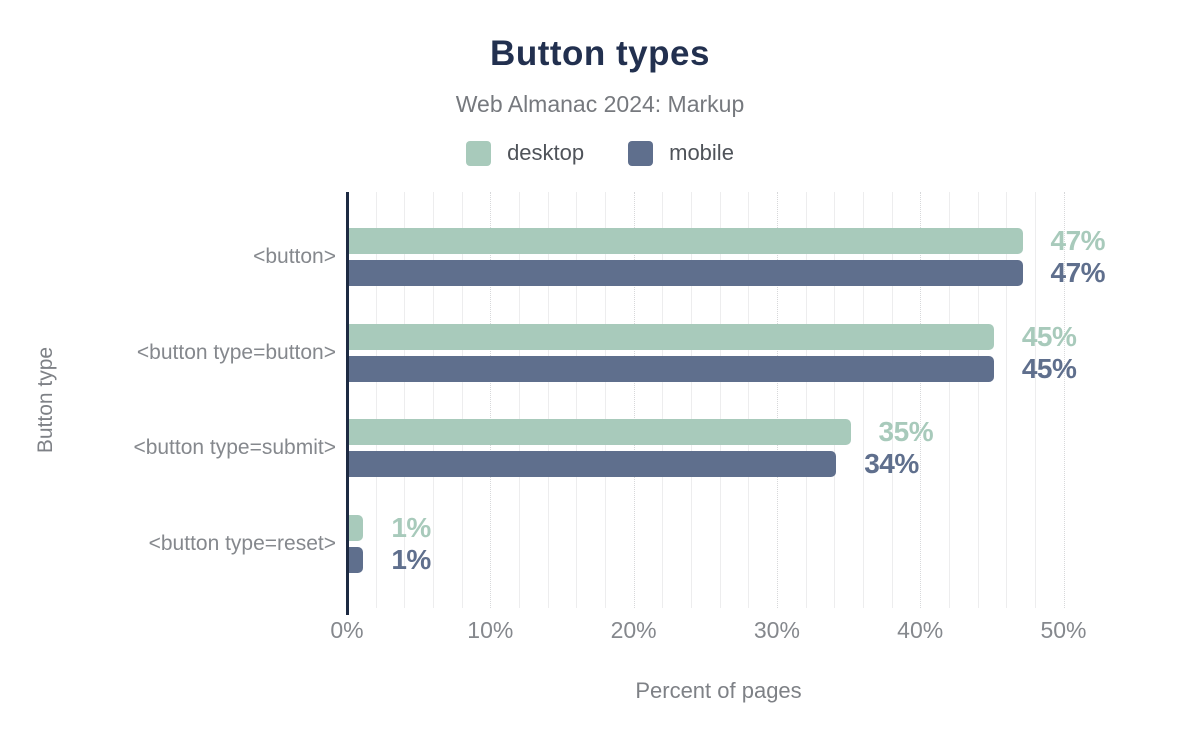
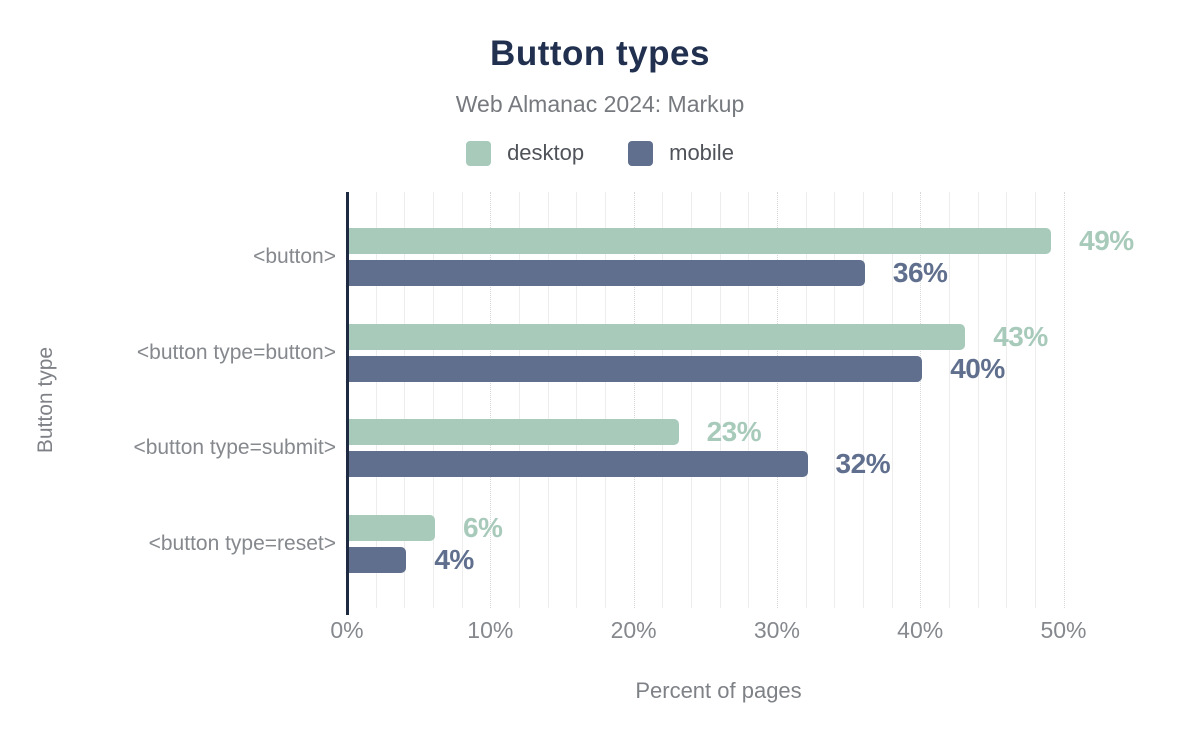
desktop/<button>: 47% -> 49%
mobile/<button>: 47% -> 36%
desktop/<button type=button>: 45% -> 43%
mobile/<button type=button>: 45% -> 40%
desktop/<button type=submit>: 35% -> 23%
mobile/<button type=submit>: 34% -> 32%
desktop/<button type=reset>: 1% -> 6%
mobile/<button type=reset>: 1% -> 4%
